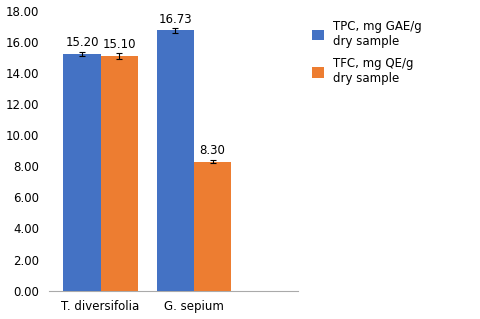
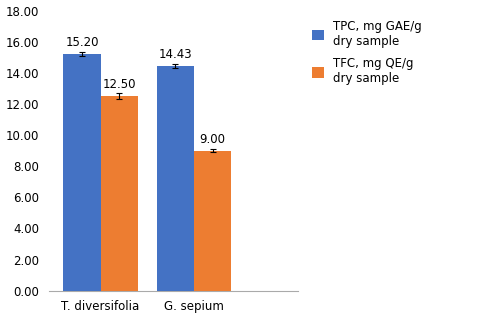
TFC, mg QE/g dry sample/T. diversifolia: 15.10 -> 12.50
TPC, mg GAE/g dry sample/G. sepium: 16.73 -> 14.43
TFC, mg QE/g dry sample/G. sepium: 8.30 -> 9.00
